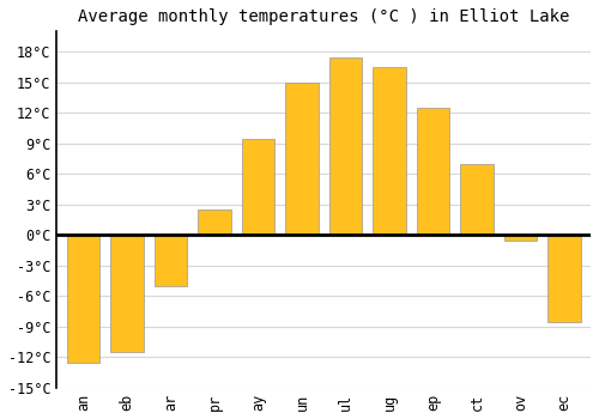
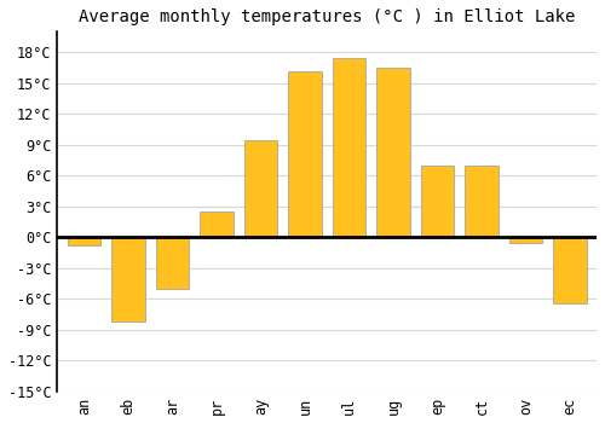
an: -12.5°C -> -0.8°C
eb: -11.5°C -> -8.2°C
un: 15.0°C -> 16.2°C
ep: 12.5°C -> 7.0°C
ec: -8.5°C -> -6.4°C
